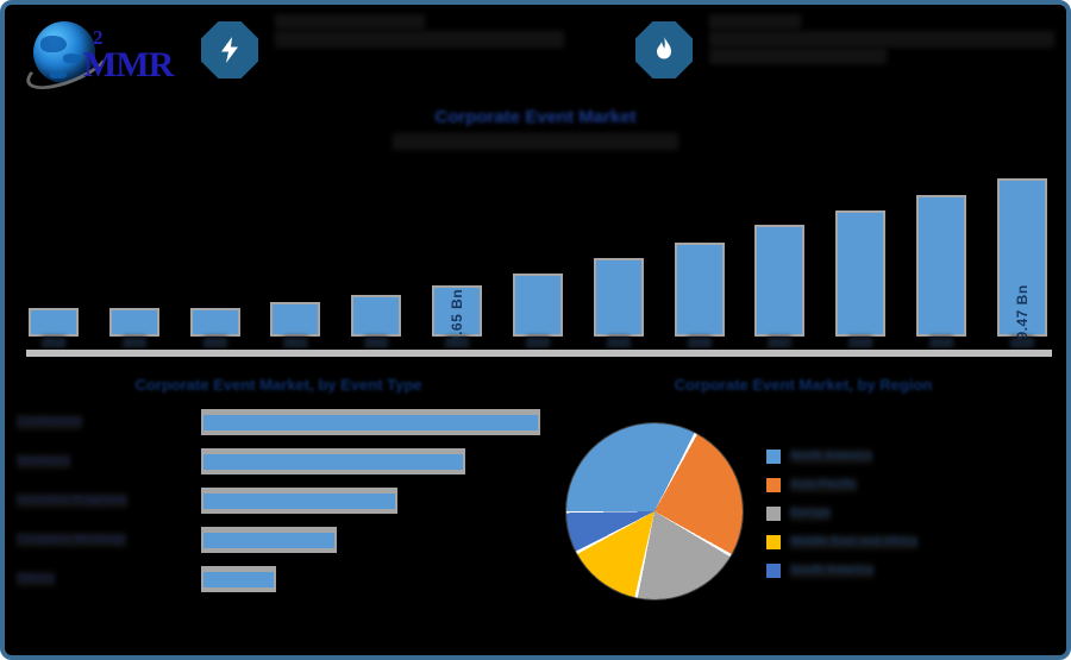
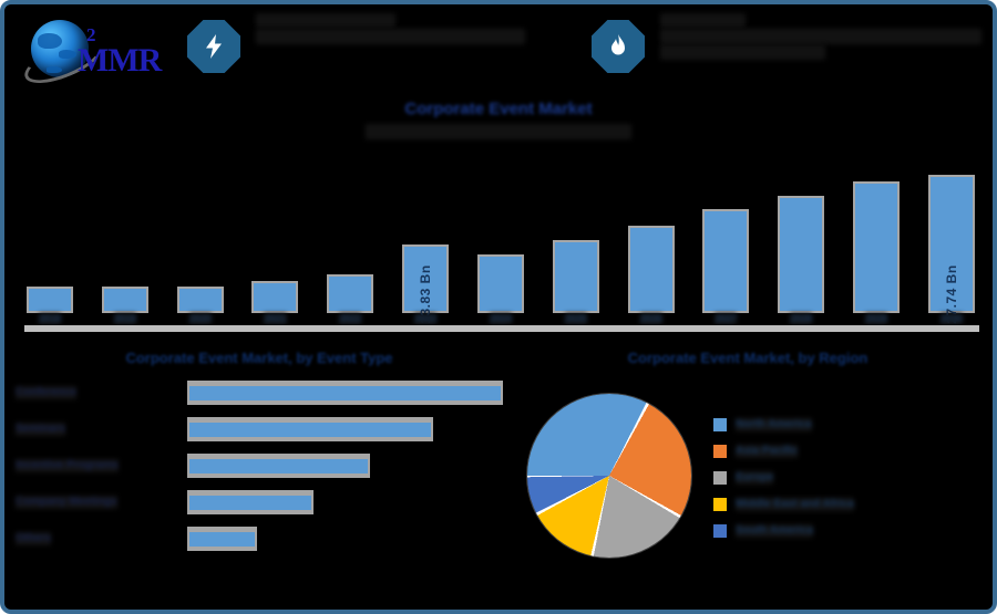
Corporate Event Market/2023: 9.65 -> 13.83
Corporate Event Market/2030: 29.47 -> 27.74
